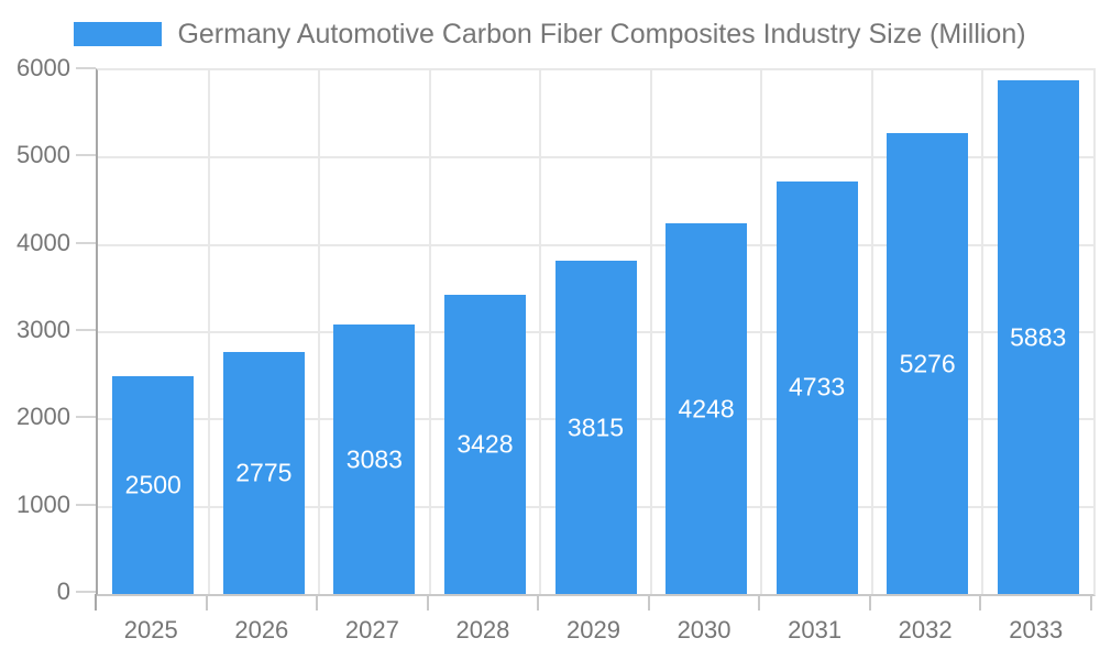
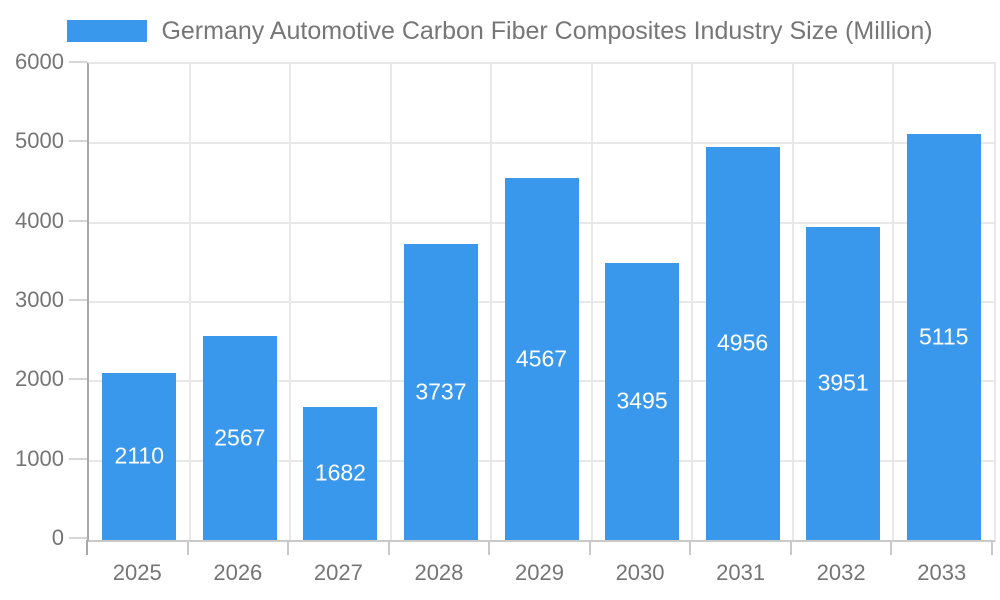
2025: 2500 -> 2110
2026: 2775 -> 2567
2027: 3083 -> 1682
2028: 3428 -> 3737
2029: 3815 -> 4567
2030: 4248 -> 3495
2031: 4733 -> 4956
2032: 5276 -> 3951
2033: 5883 -> 5115
